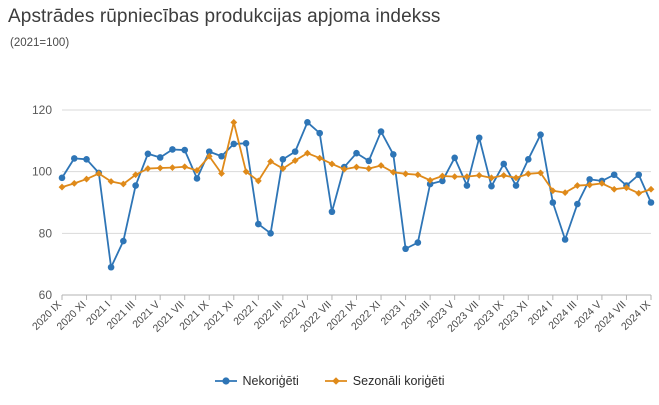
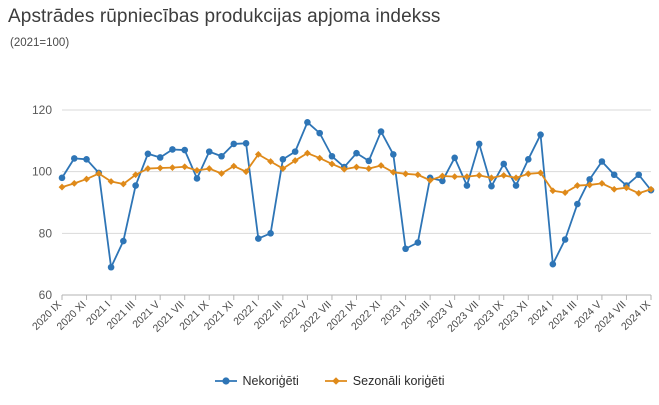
Sezonāli koriģēti/2021 IX: 105 -> 101
Sezonāli koriģēti/2021 XI: 116 -> 102
Nekoriģēti/2022 I: 83 -> 78
Sezonāli koriģēti/2022 I: 97 -> 106
Nekoriģēti/2022 VII: 87 -> 105
Nekoriģēti/2023 III: 96 -> 98
Nekoriģēti/2023 VII: 111 -> 109
Nekoriģēti/2024 I: 90 -> 70
Nekoriģēti/2024 V: 97 -> 103
Nekoriģēti/2024 IX: 90 -> 94
